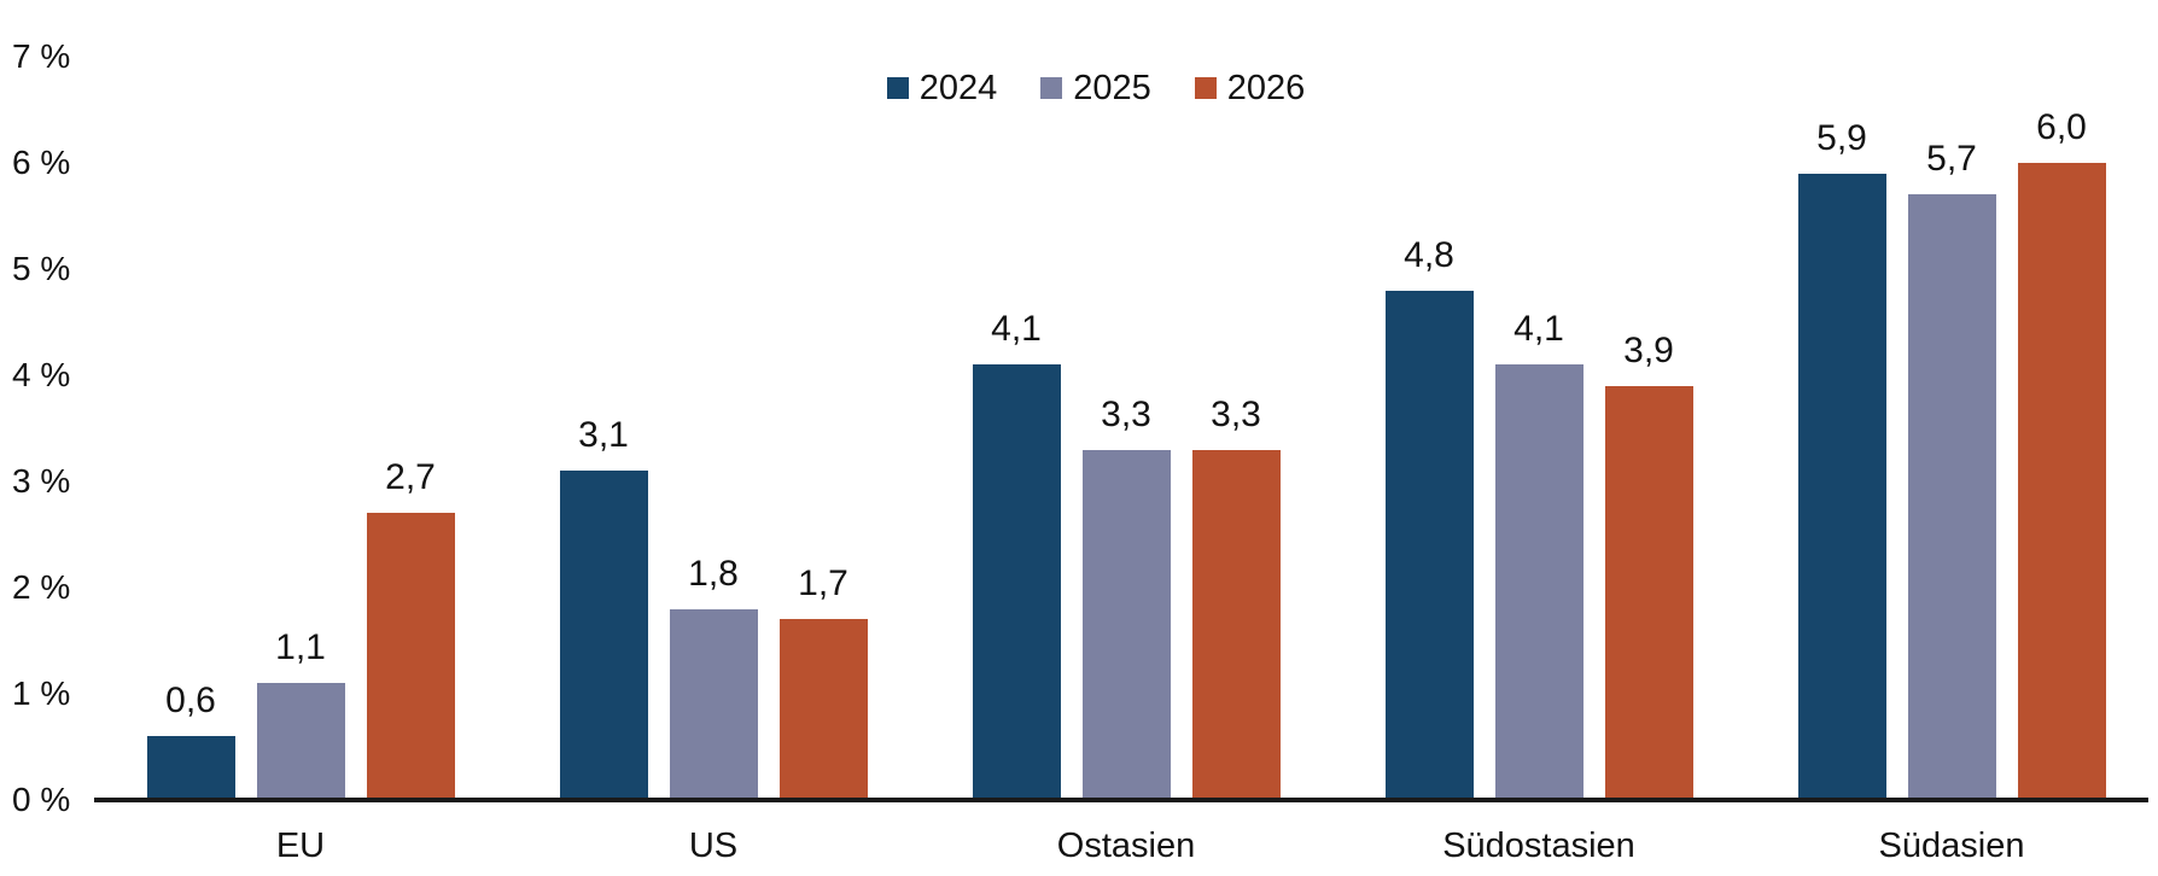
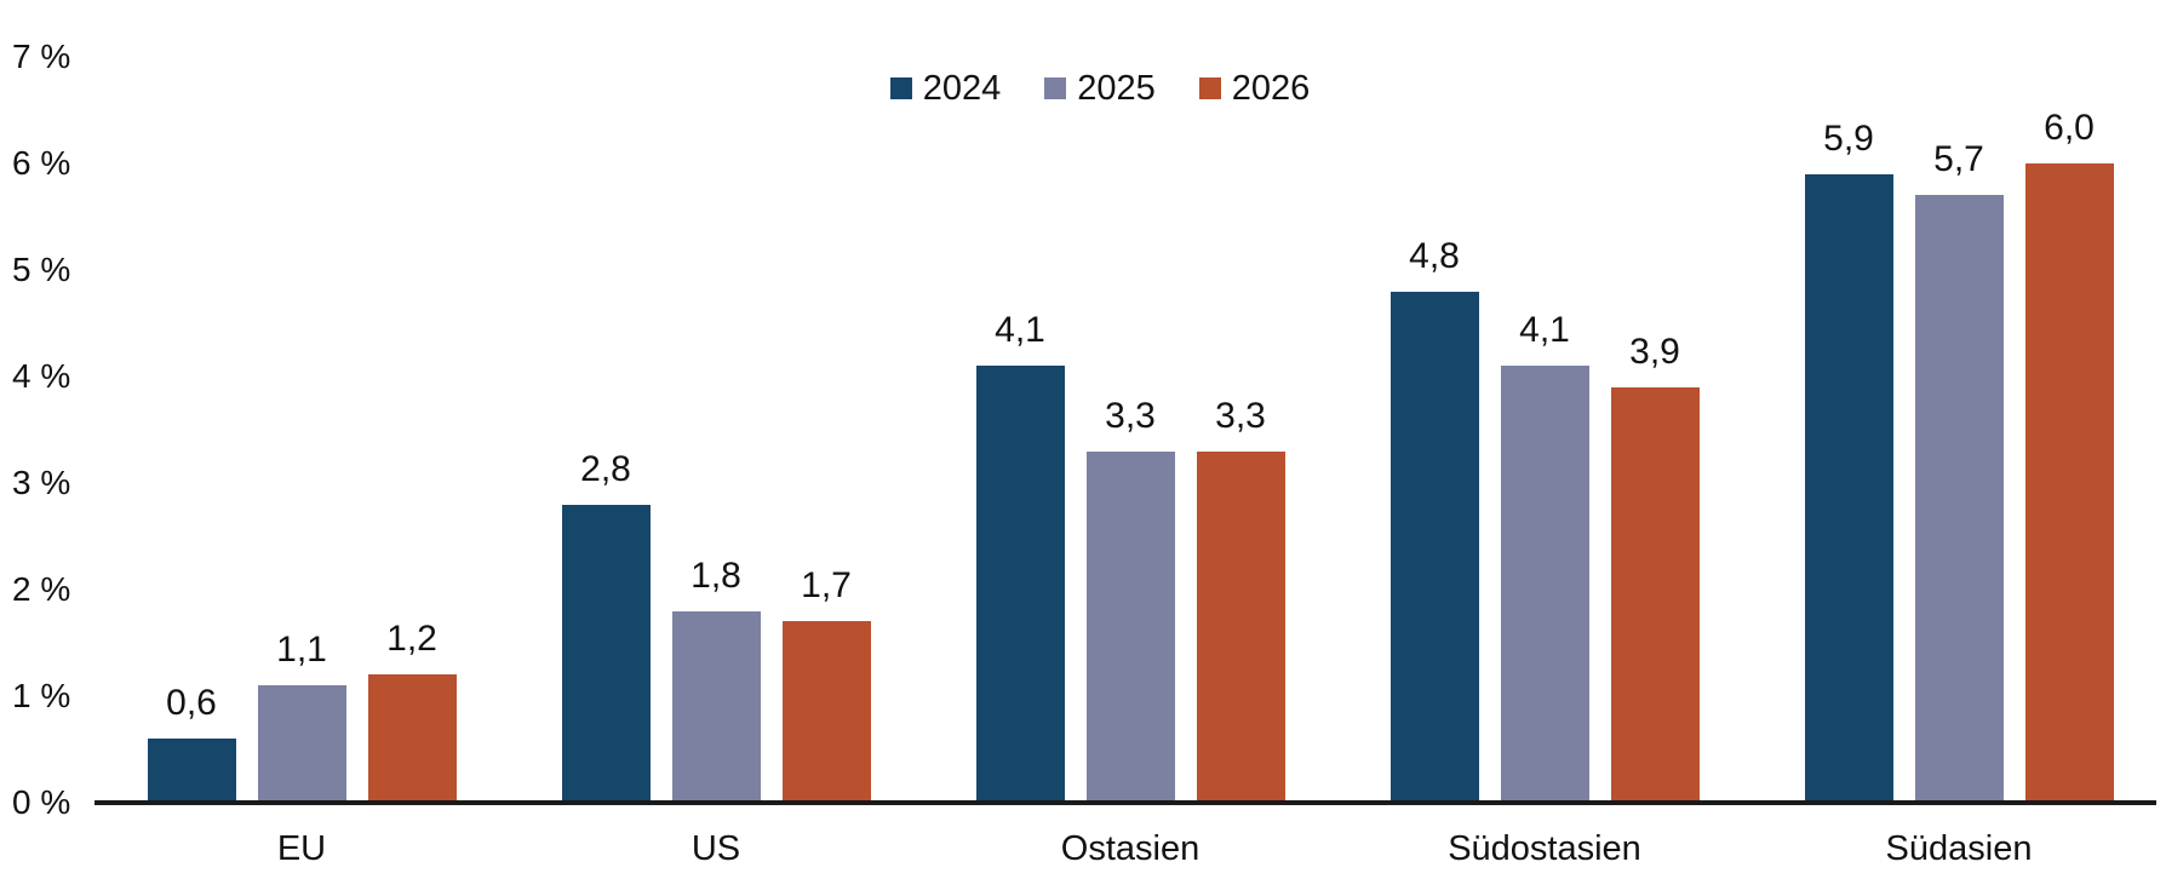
2026/EU: 2,7 -> 1,2
2024/US: 3,1 -> 2,8
